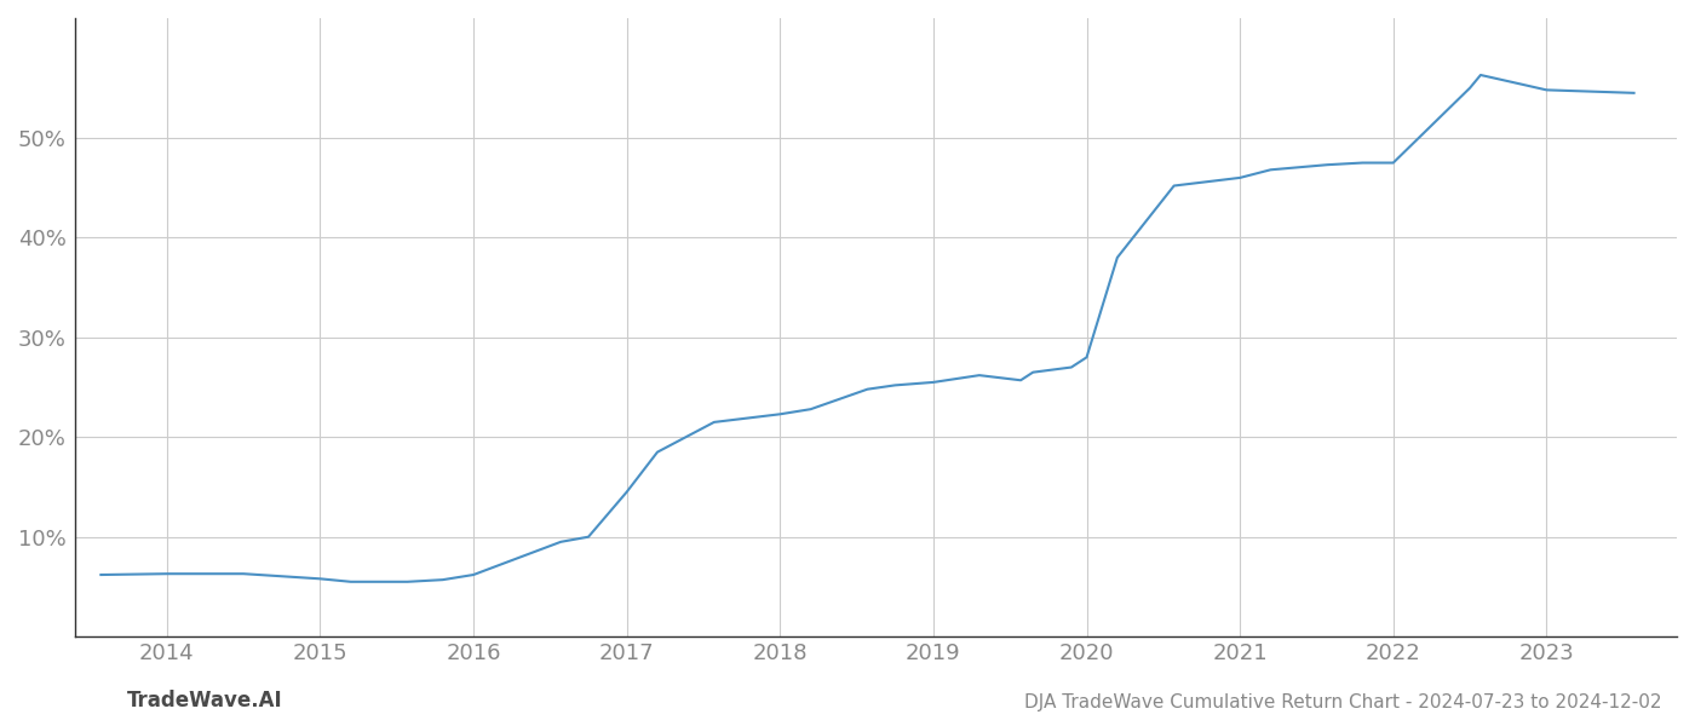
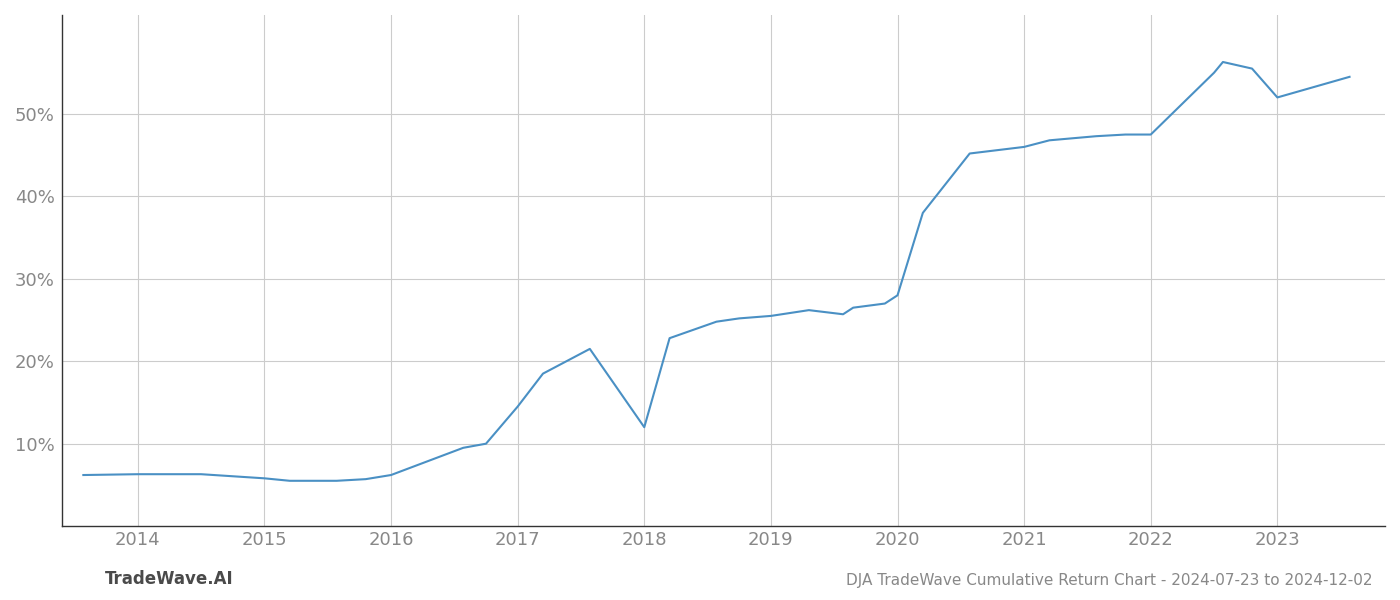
2018: 22.3% -> 12.0%
2023: 54.8% -> 52.0%
